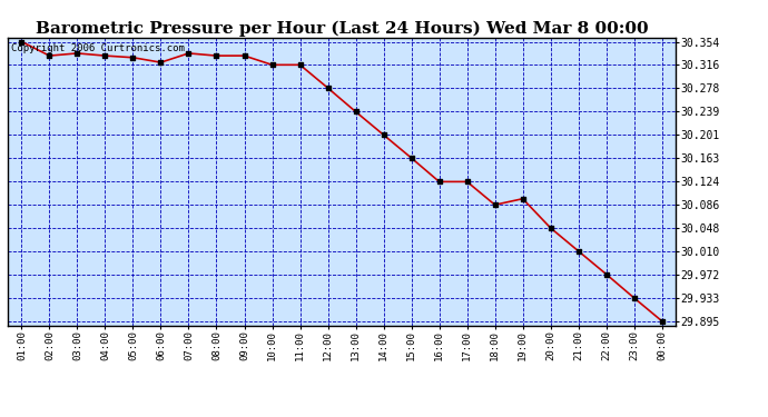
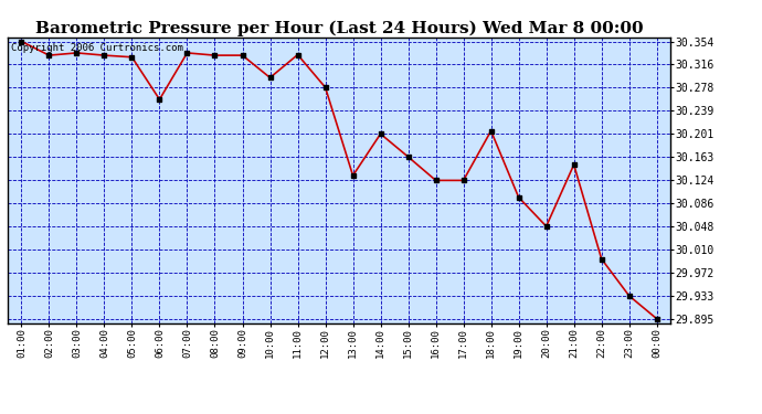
06:00: 30.320 -> 30.258
10:00: 30.316 -> 30.294
11:00: 30.316 -> 30.332
13:00: 30.239 -> 30.132
18:00: 30.086 -> 30.206
21:00: 30.010 -> 30.150
22:00: 29.972 -> 29.994
